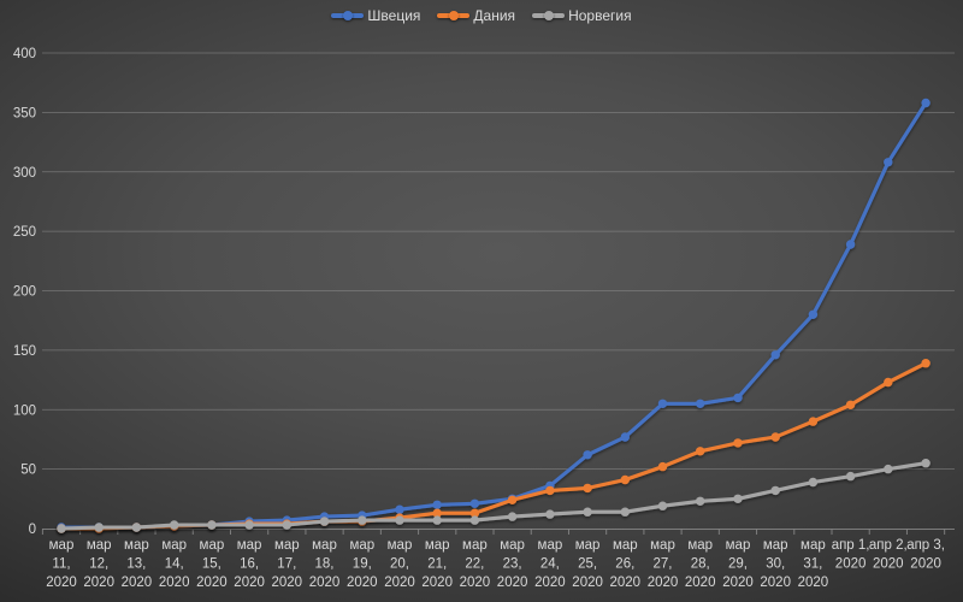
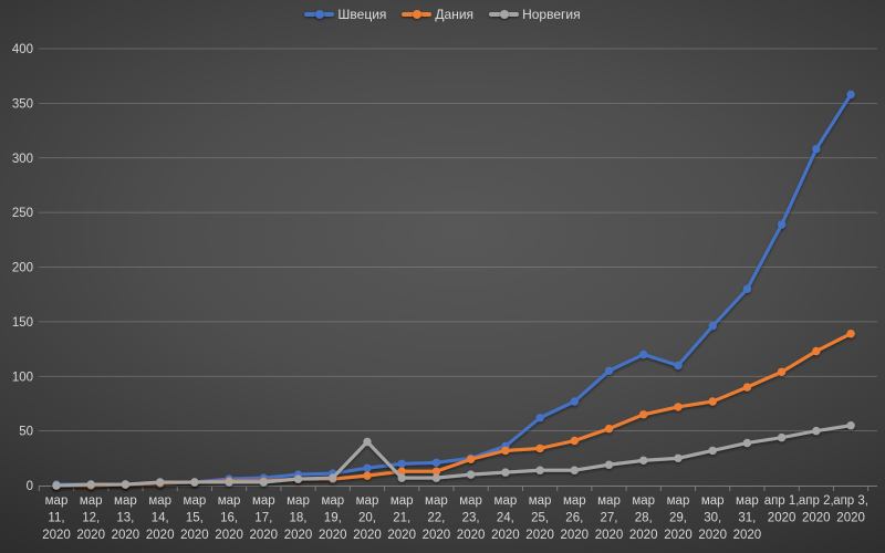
Норвегия/мар 20, 2020: 10 -> 40
Швеция/мар 28, 2020: 100 -> 120
